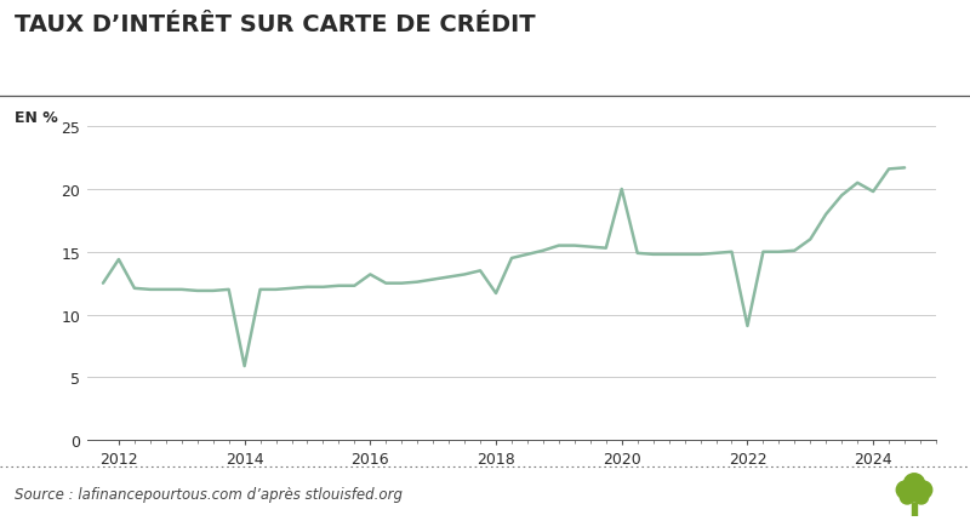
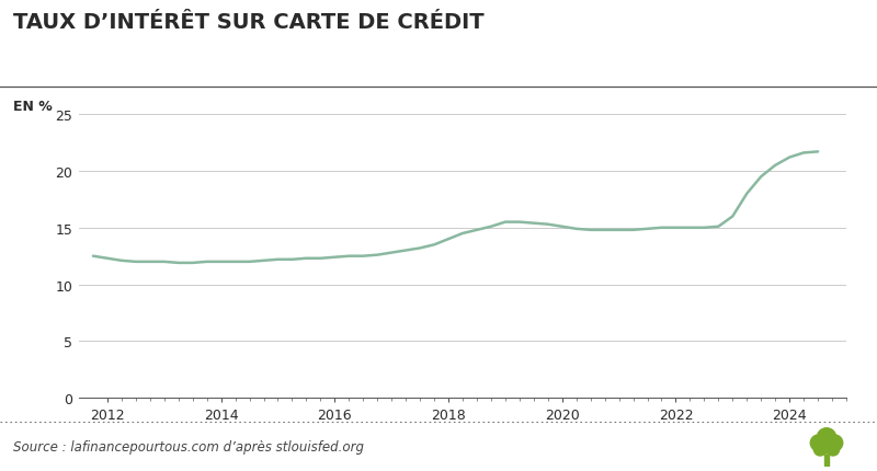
2012: 14.4 -> 12.3
2014: 5.9 -> 12.0
2016: 13.2 -> 12.4
2018: 11.7 -> 14.0
2020: 20.0 -> 15.1
2022: 9.1 -> 15.0
2024: 19.8 -> 21.2
